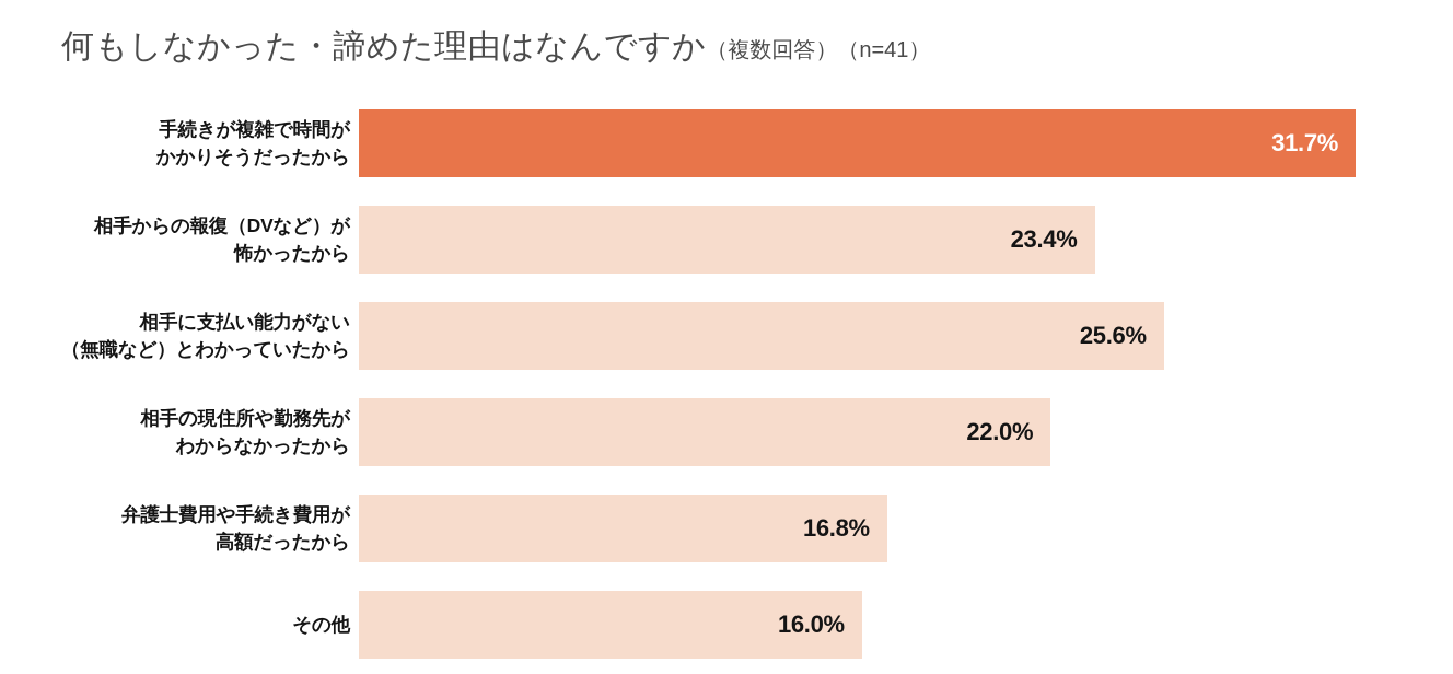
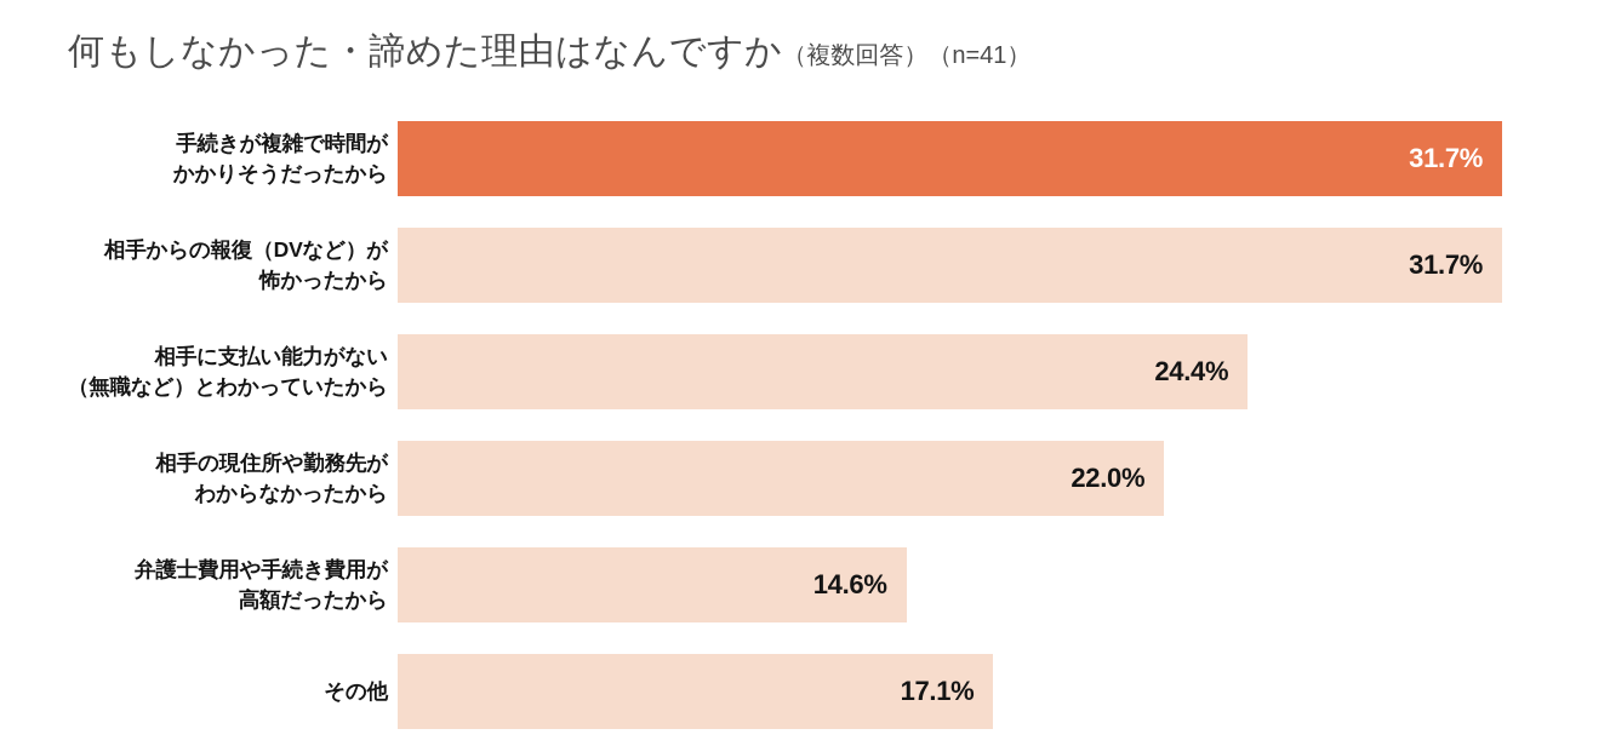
相手からの報復（DVなど）が 怖かったから: 23.4% -> 31.7%
相手に支払い能力がない （無職など）とわかっていたから: 25.6% -> 24.4%
弁護士費用や手続き費用が 高額だったから: 16.8% -> 14.6%
その他: 16.0% -> 17.1%
